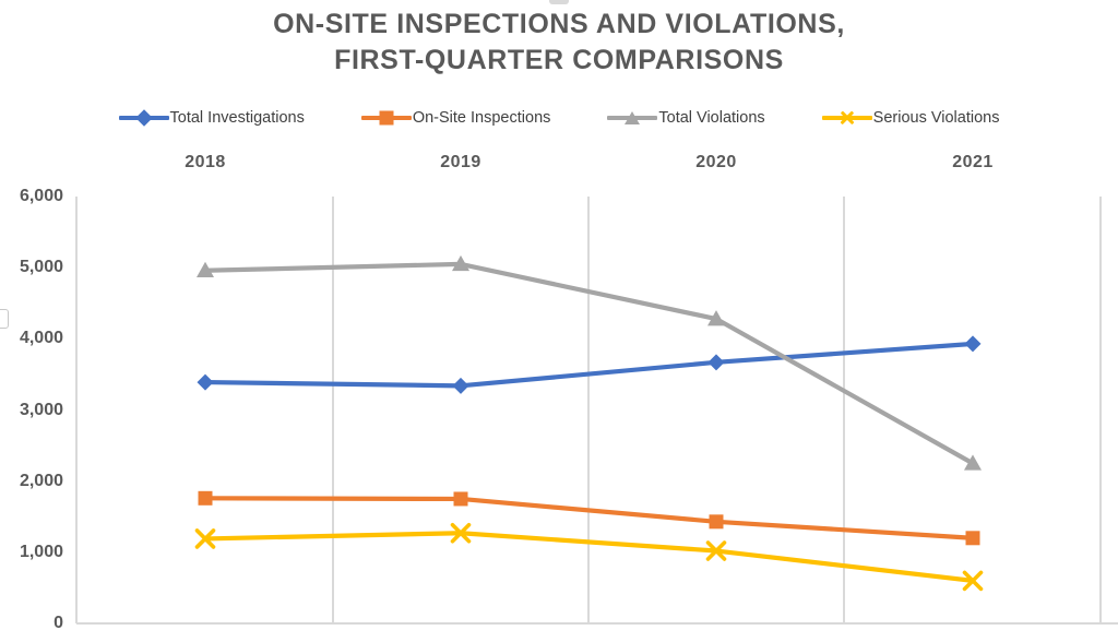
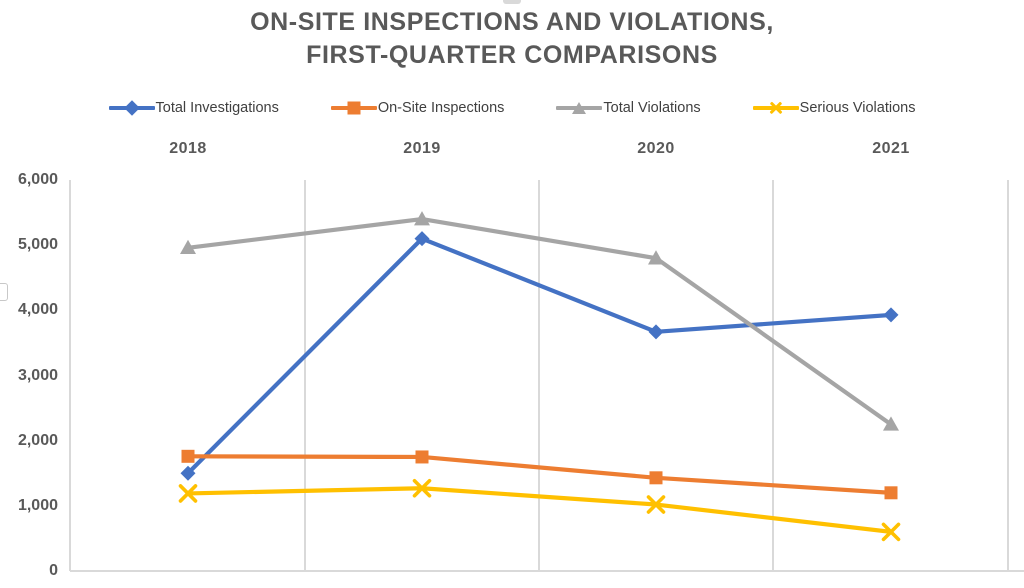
Total Investigations/2018: 3400 -> 1500
Total Investigations/2019: 3300 -> 5100
Total Violations/2019: 5000 -> 5400
Total Violations/2020: 4300 -> 4800
